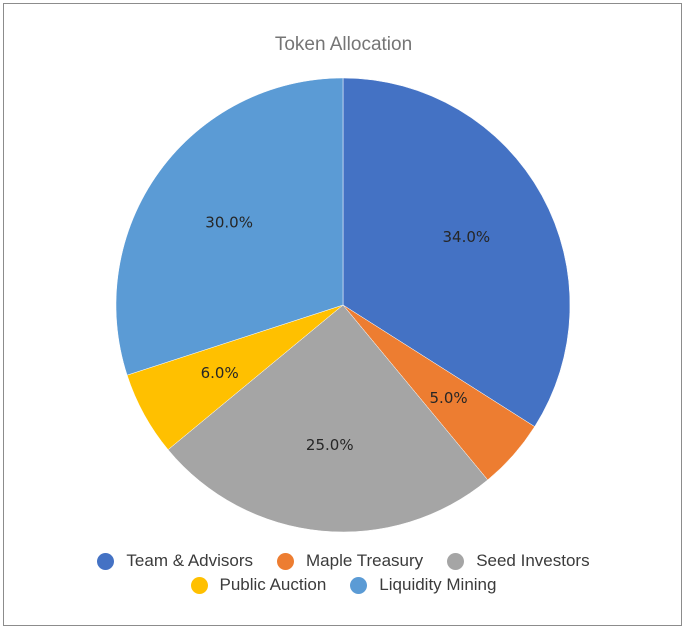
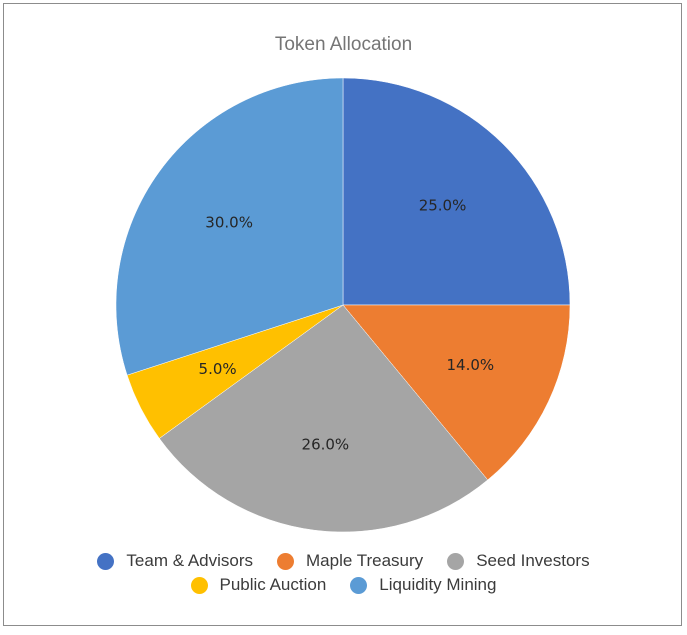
Team & Advisors: 34.0% -> 25.0%
Maple Treasury: 5.0% -> 14.0%
Seed Investors: 25.0% -> 26.0%
Public Auction: 6.0% -> 5.0%
